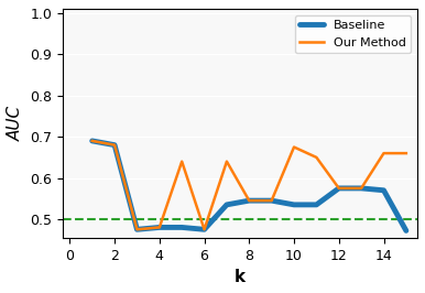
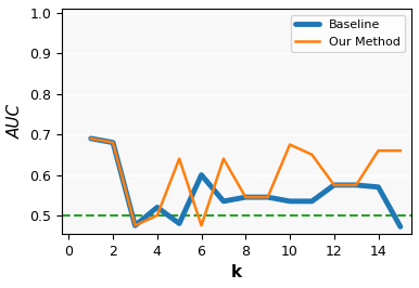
Baseline/4: 0.480 -> 0.520
Our Method/4: 0.480 -> 0.500
Baseline/6: 0.475 -> 0.600
